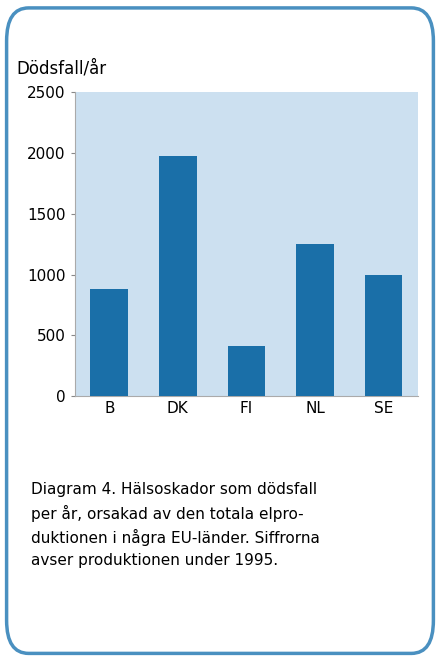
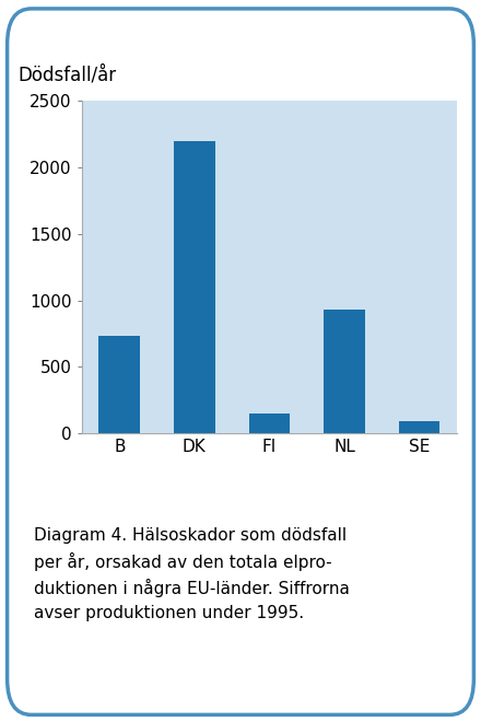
B: 880 -> 730
DK: 1980 -> 2200
FI: 410 -> 150
NL: 1250 -> 930
SE: 1000 -> 90
